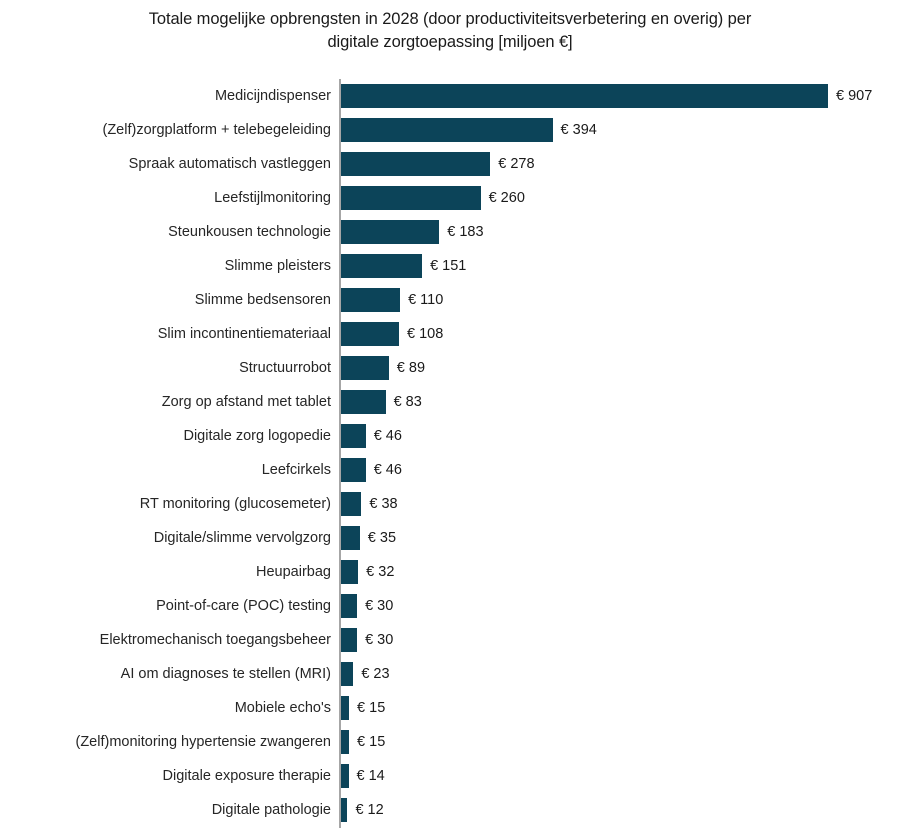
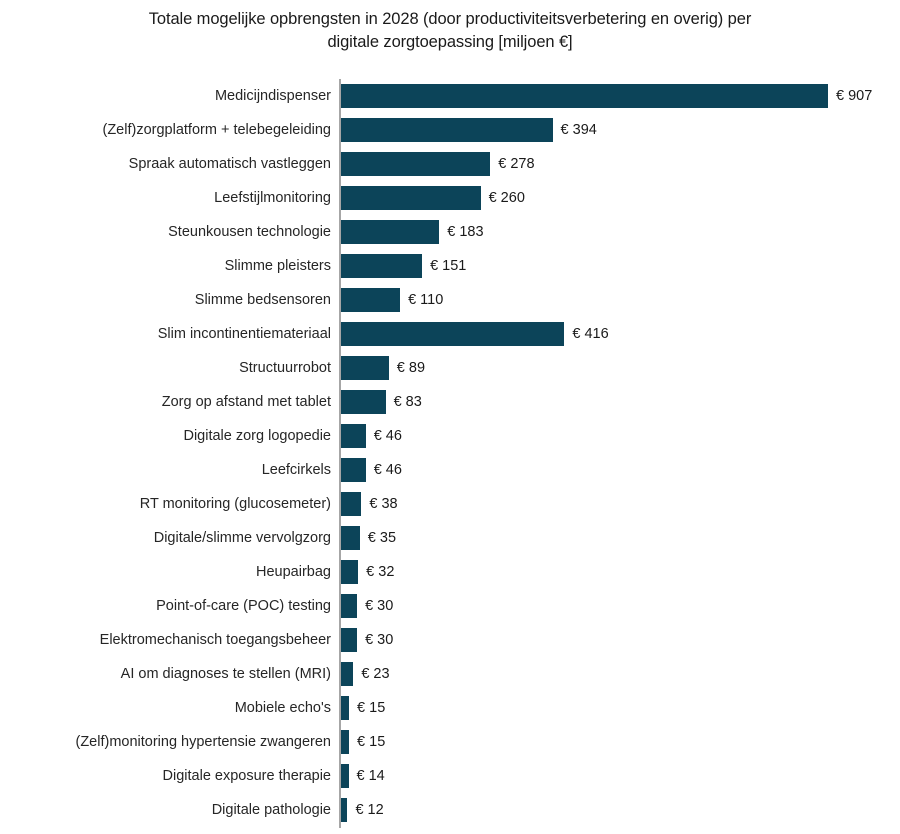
Slim incontinentiemateriaal: 108 -> 416
